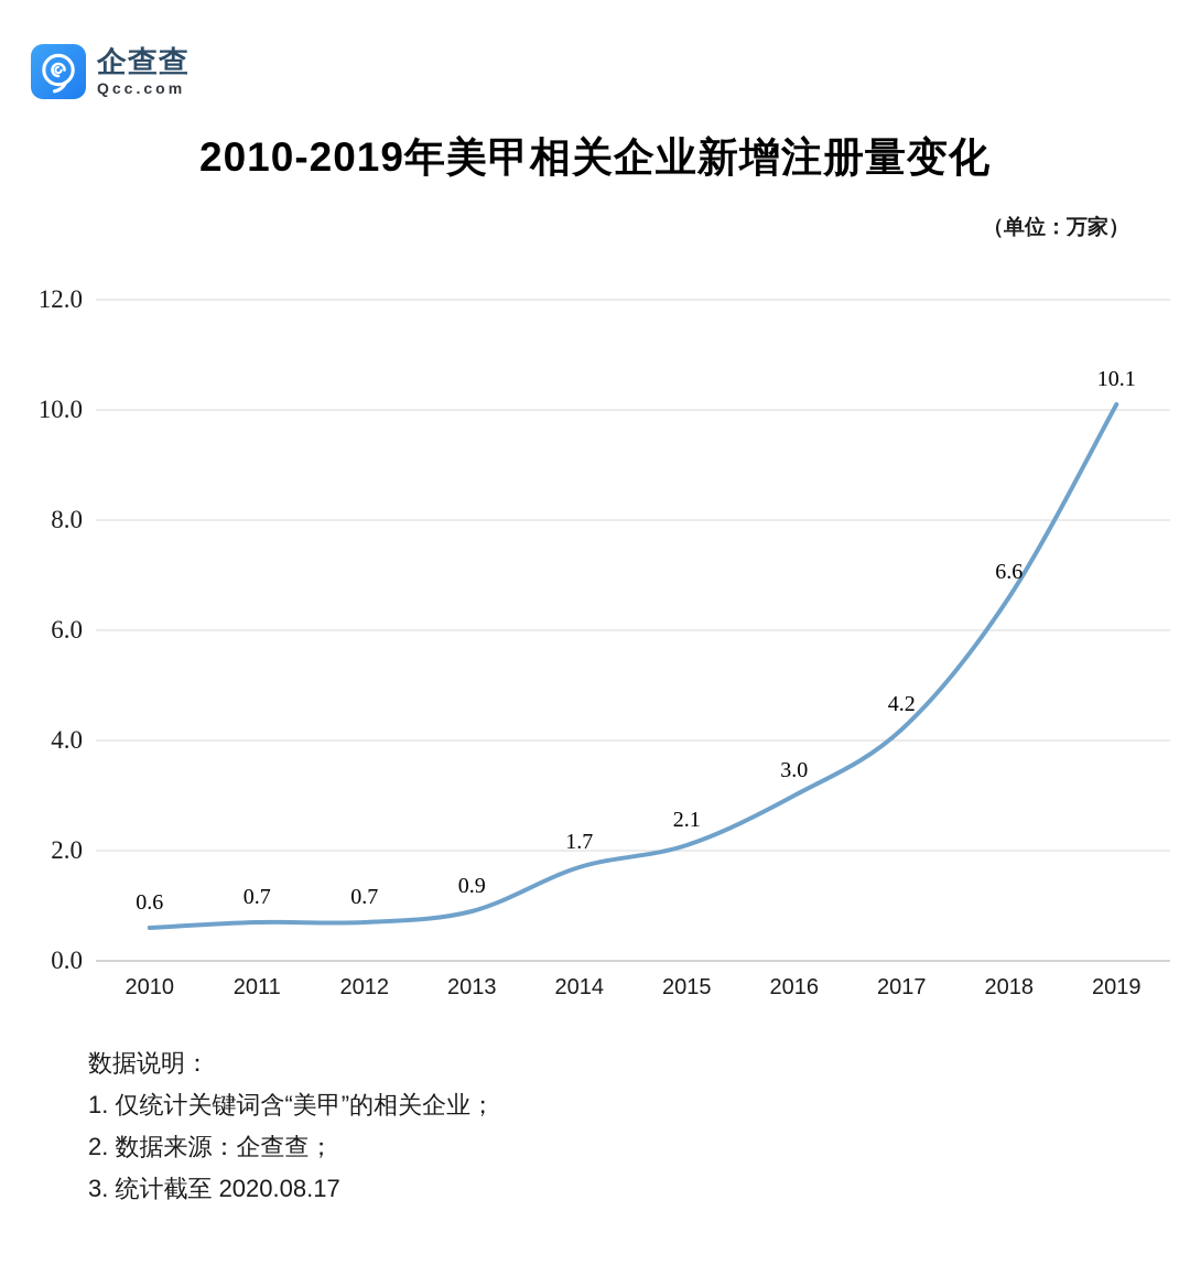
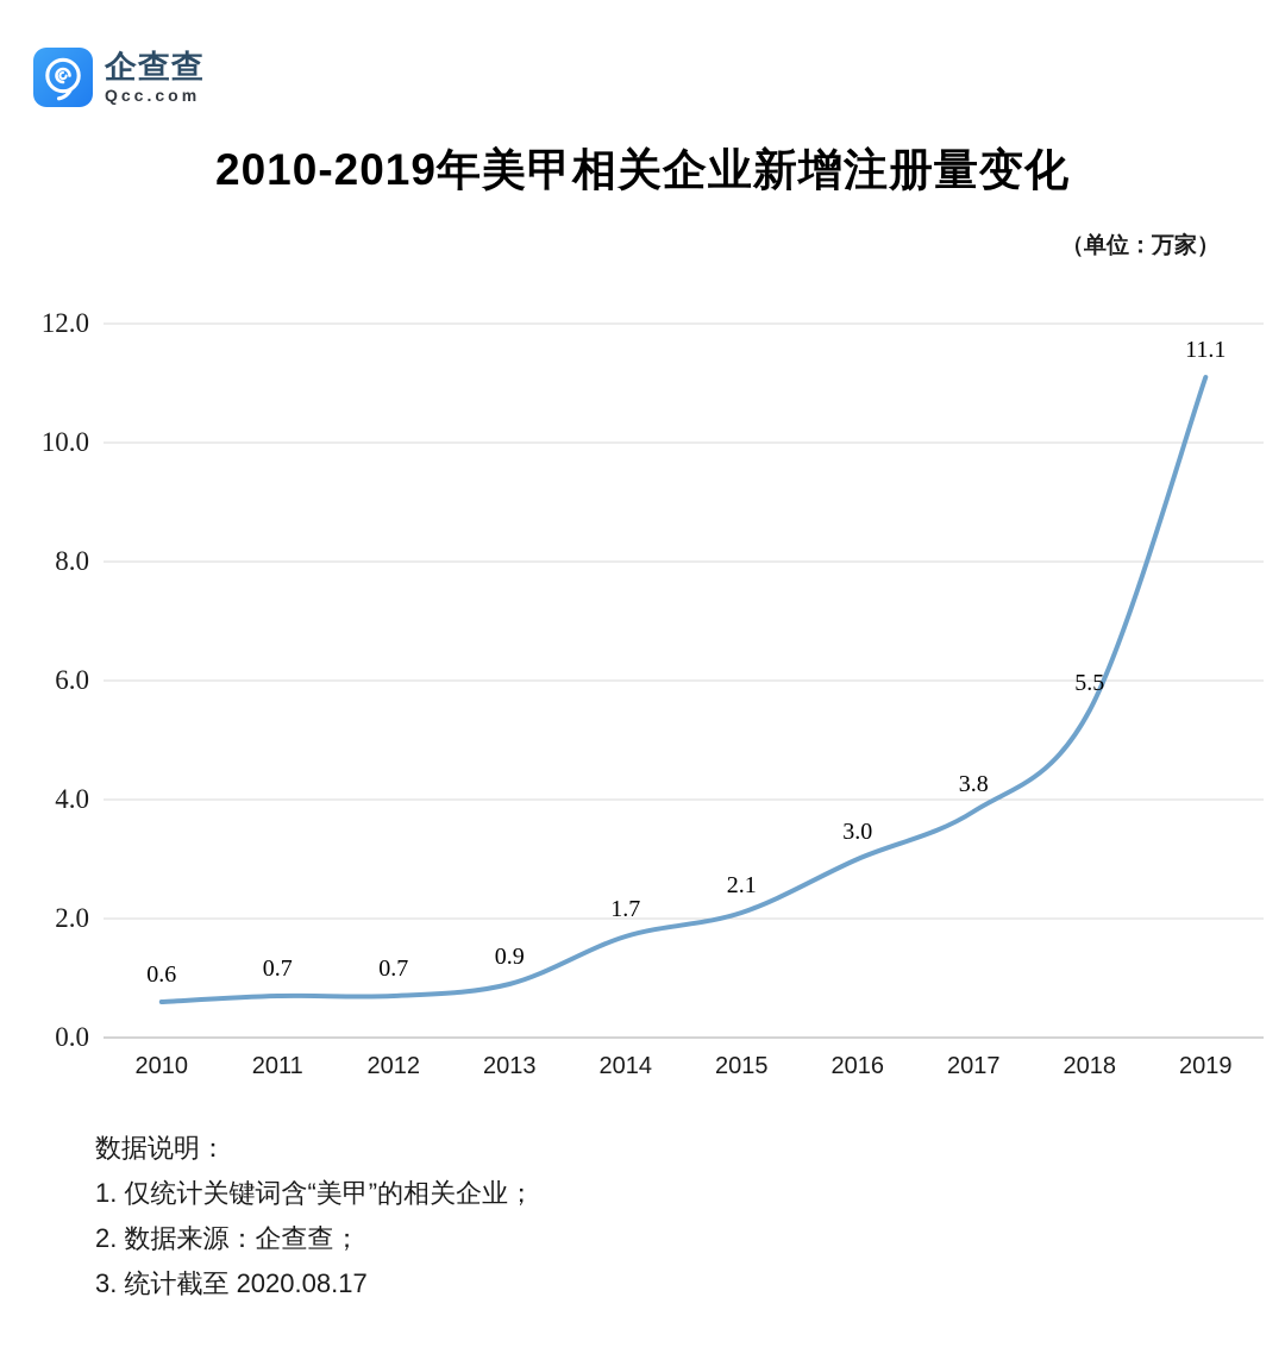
2017: 4.2 -> 3.8
2018: 6.6 -> 5.5
2019: 10.1 -> 11.1
